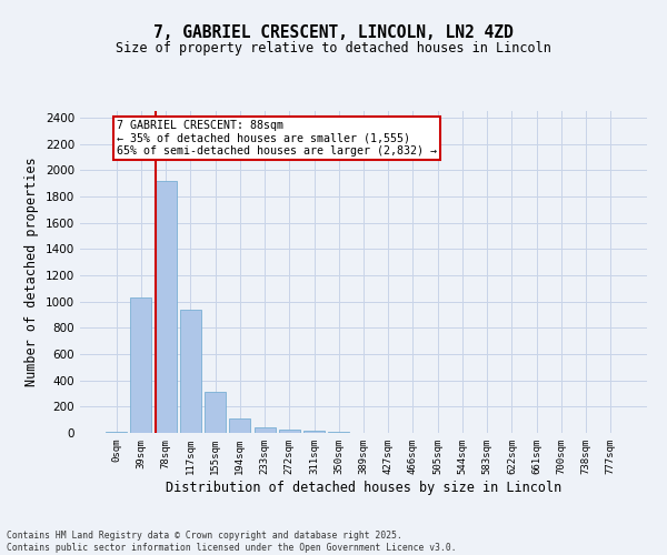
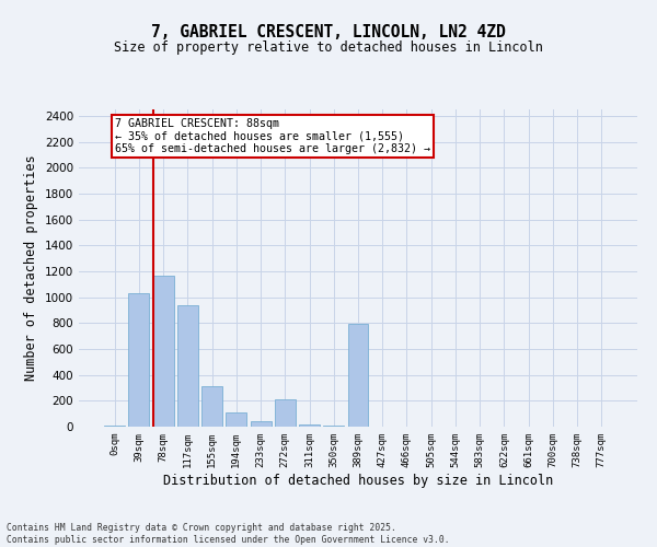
78sqm: 1920 -> 1170
272sqm: 30 -> 210
389sqm: 0 -> 790
